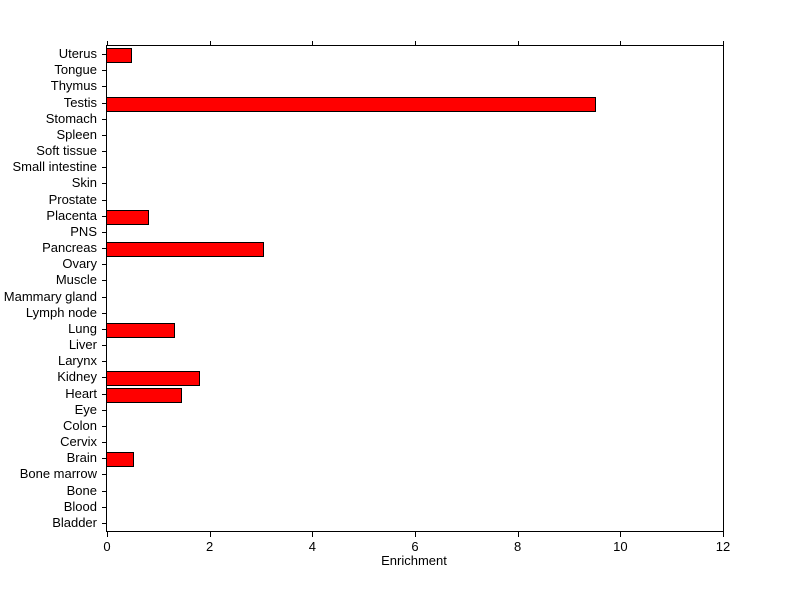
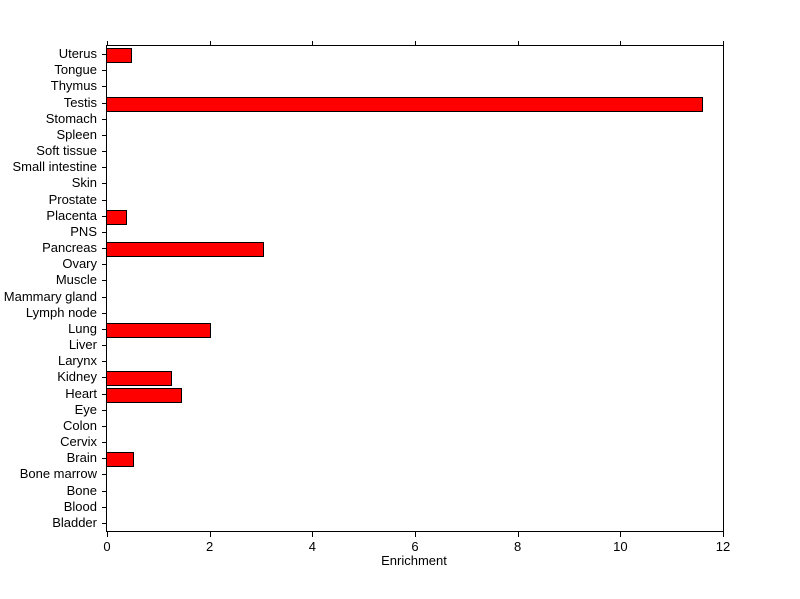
Testis: 9.5 -> 11.6
Placenta: 0.8 -> 0.4
Lung: 1.3 -> 2.0
Kidney: 1.8 -> 1.2
